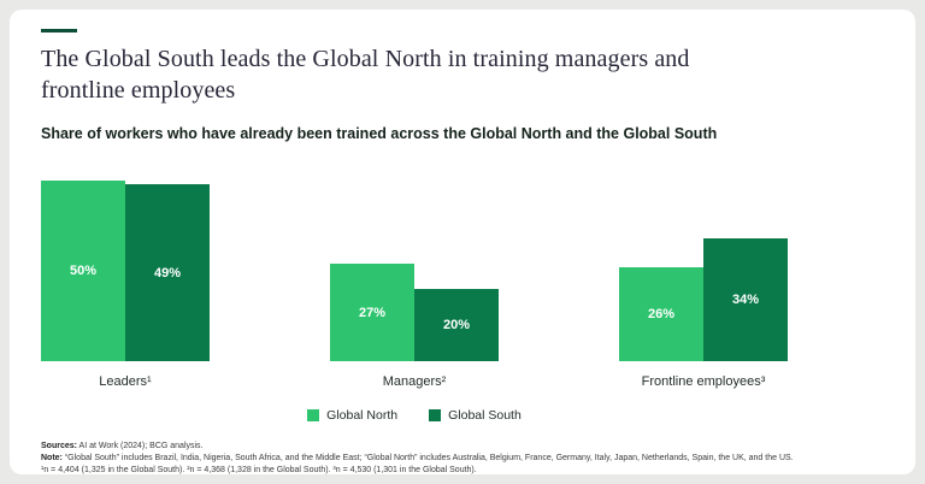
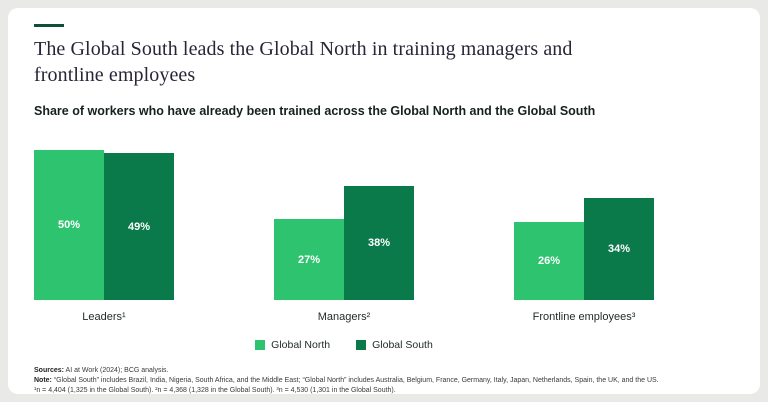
Global South/Managers²: 20% -> 38%
